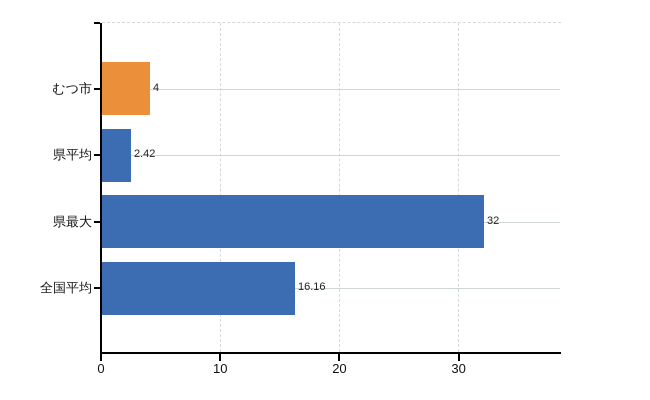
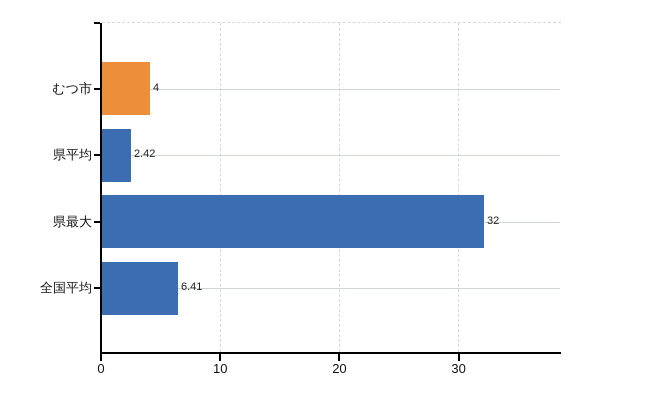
全国平均: 16.16 -> 6.41
